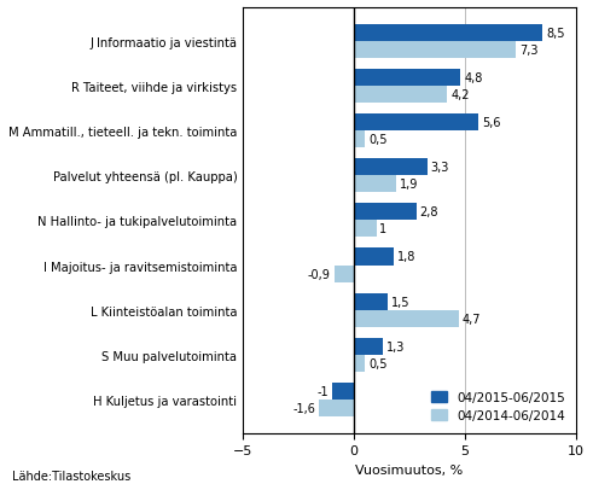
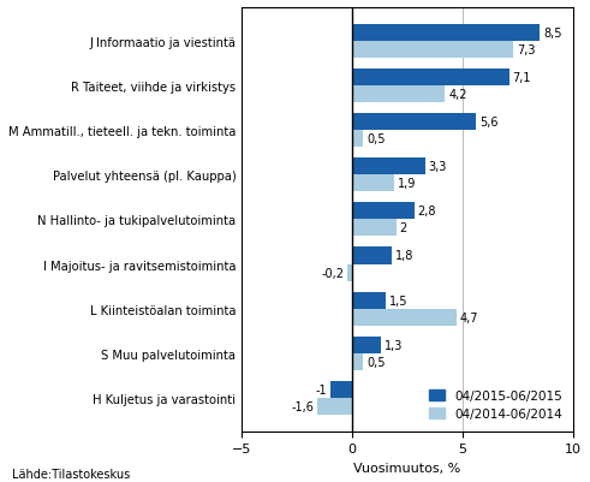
04/2015-06/2015/R Taiteet, viihde ja virkistys: 4,8 -> 7,1
04/2014-06/2014/N Hallinto- ja tukipalvelutoiminta: 1 -> 2
04/2014-06/2014/I Majoitus- ja ravitsemistoiminta: -0,9 -> -0,2
